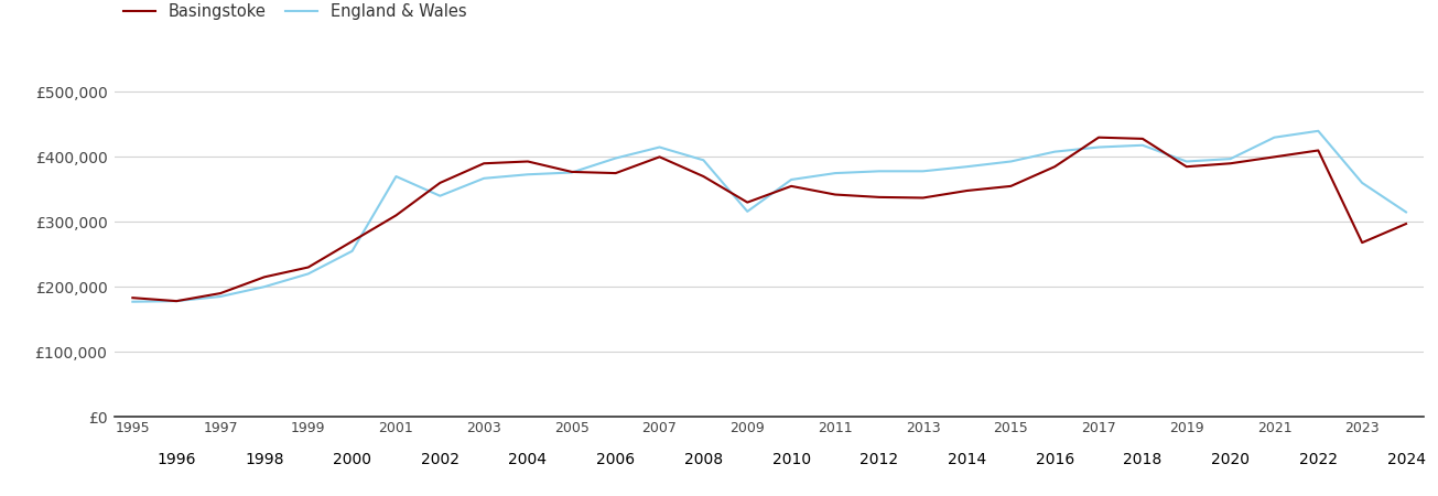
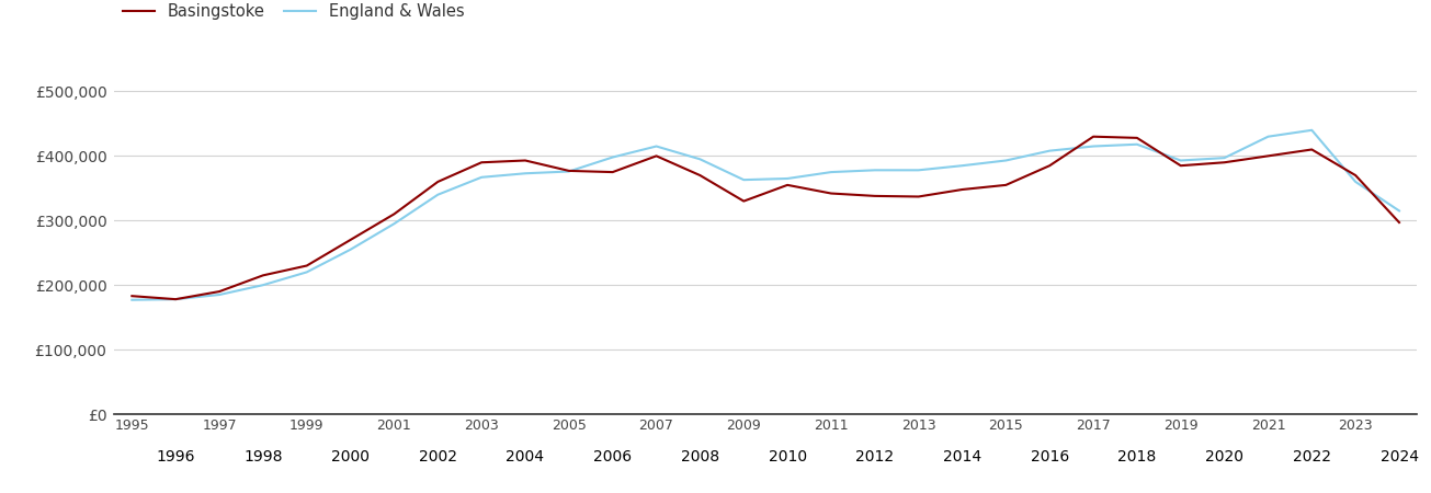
England & Wales/2001: £370,000 -> £295,000
England & Wales/2009: £316,000 -> £363,000
Basingstoke/2023: £268,000 -> £370,000
